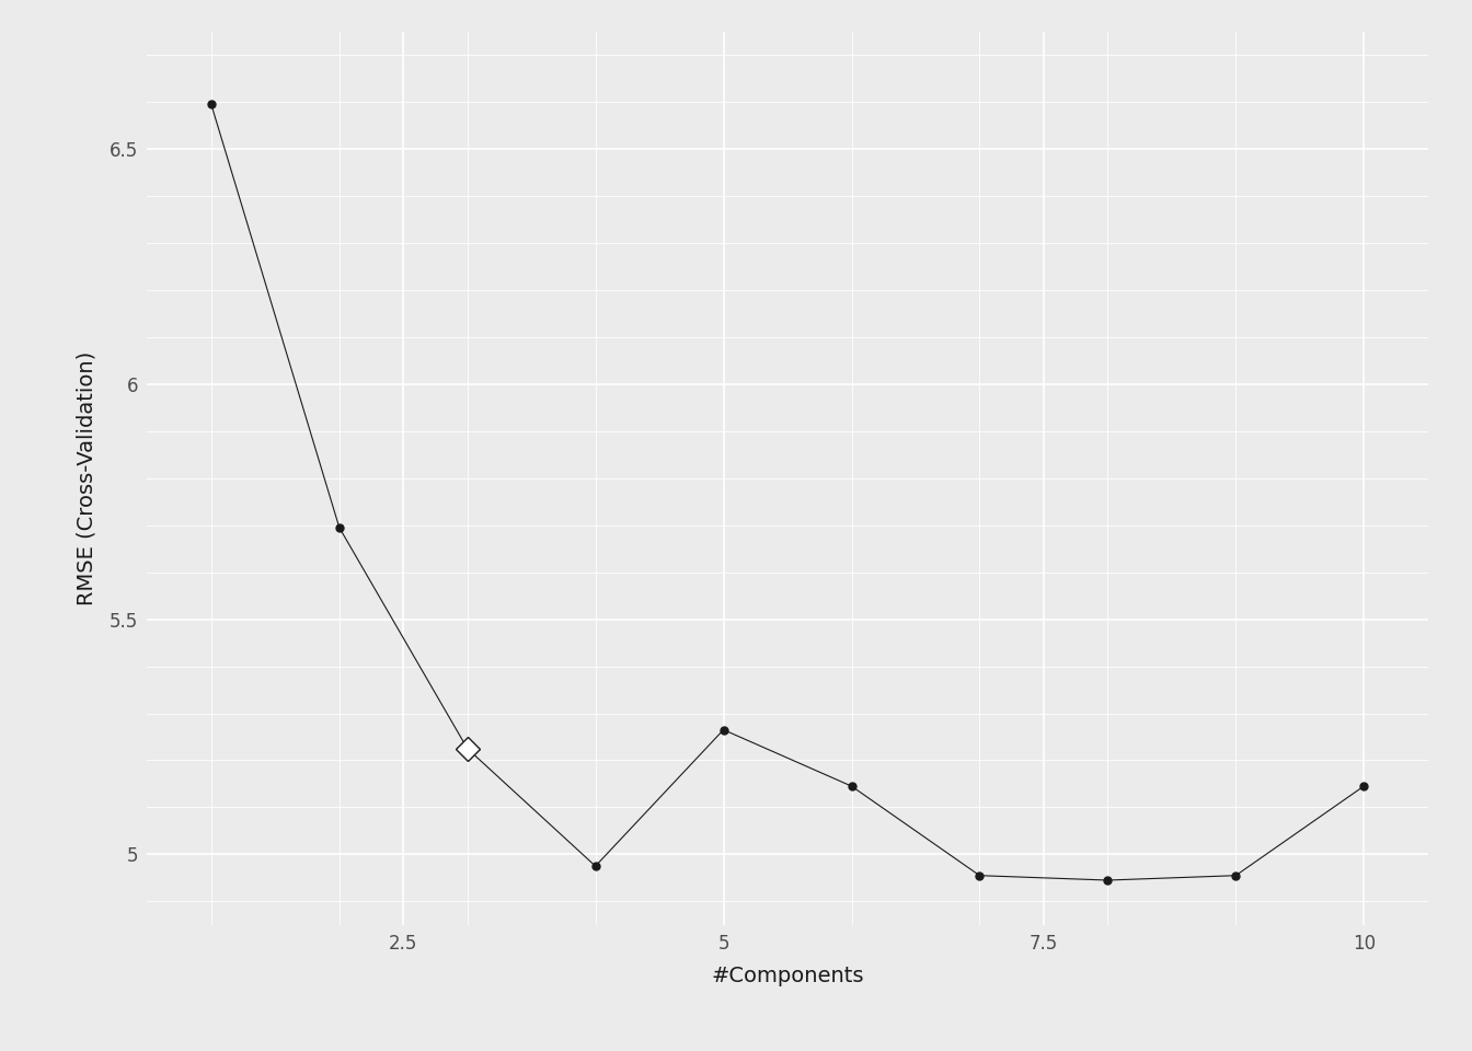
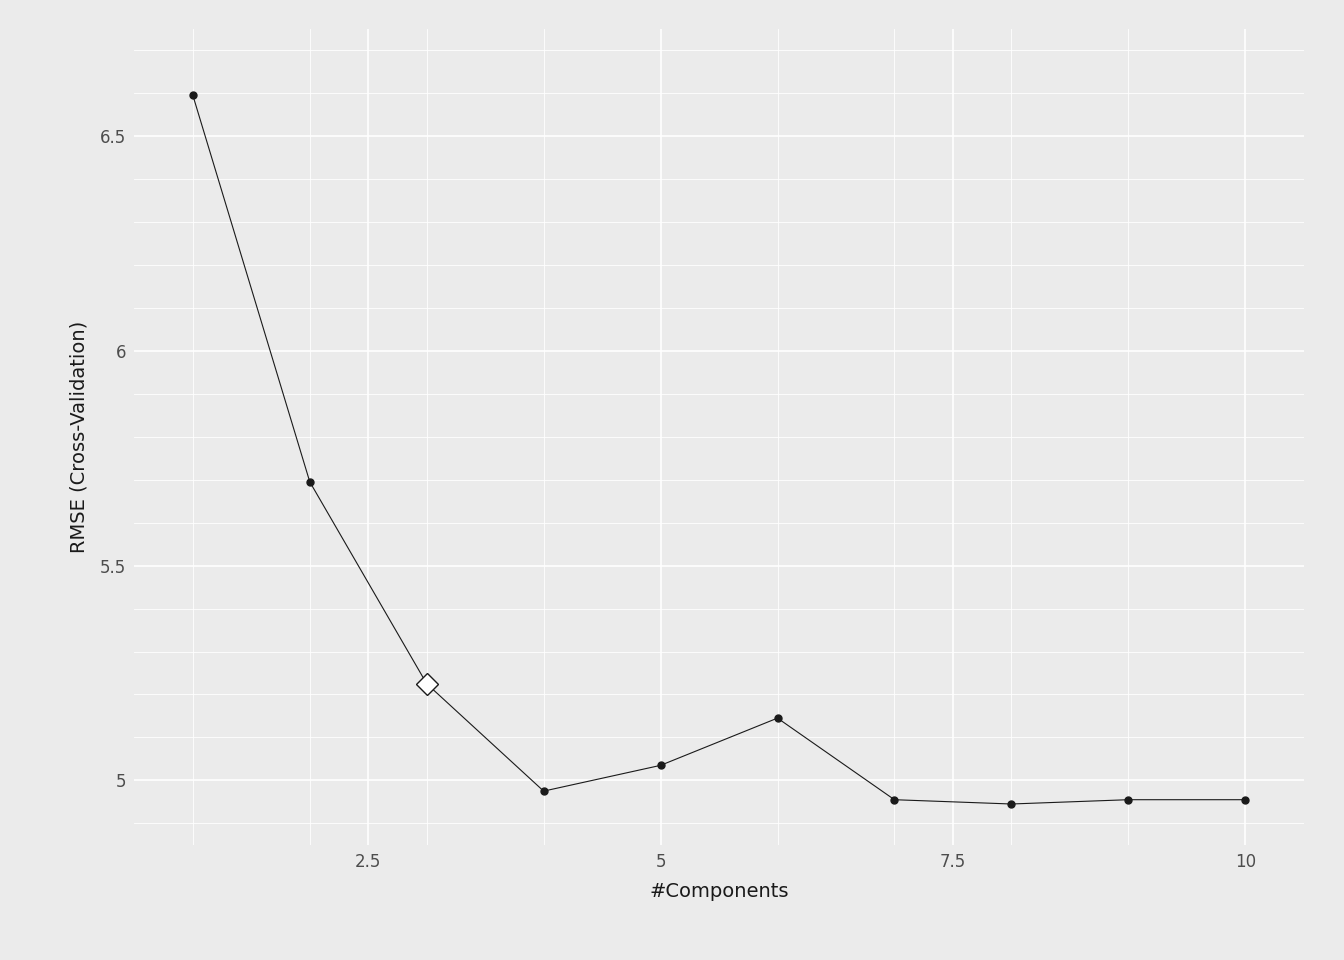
5: 5.265 -> 5.035
10: 5.145 -> 4.955
